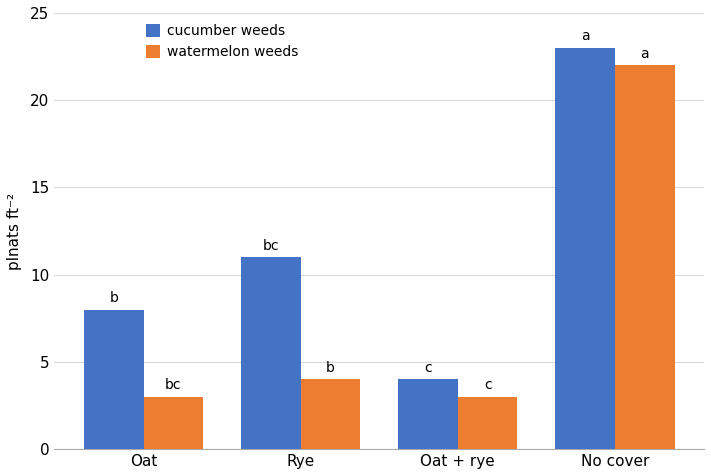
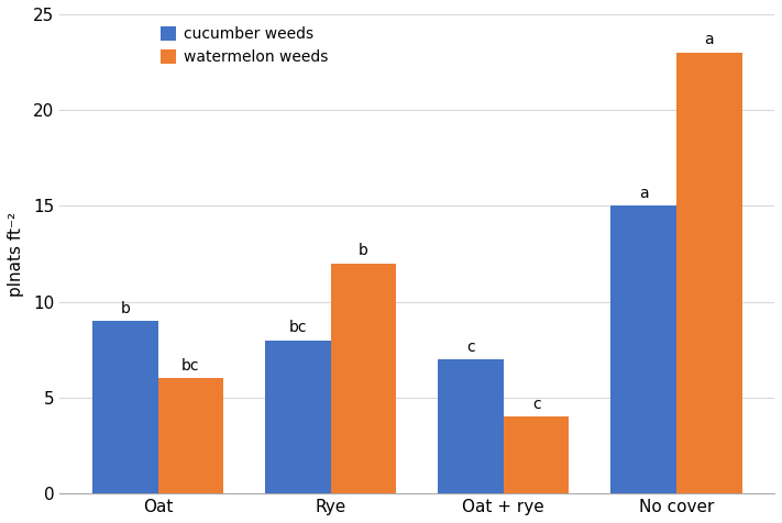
cucumber weeds/Oat: 8 -> 9
watermelon weeds/Oat: 3 -> 6
cucumber weeds/Rye: 11 -> 8
watermelon weeds/Rye: 4 -> 12
cucumber weeds/Oat + rye: 4 -> 7
watermelon weeds/Oat + rye: 3 -> 4
cucumber weeds/No cover: 23 -> 15
watermelon weeds/No cover: 22 -> 23
